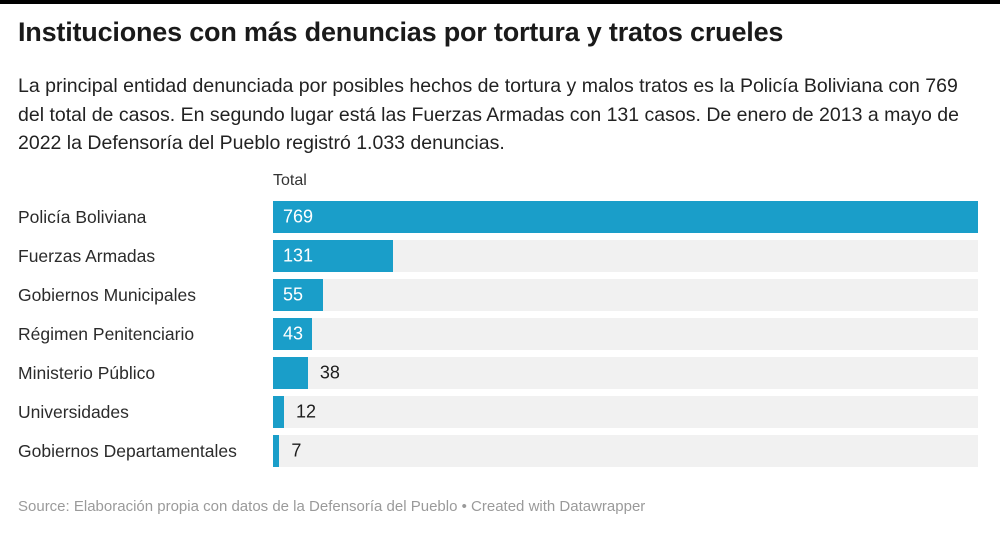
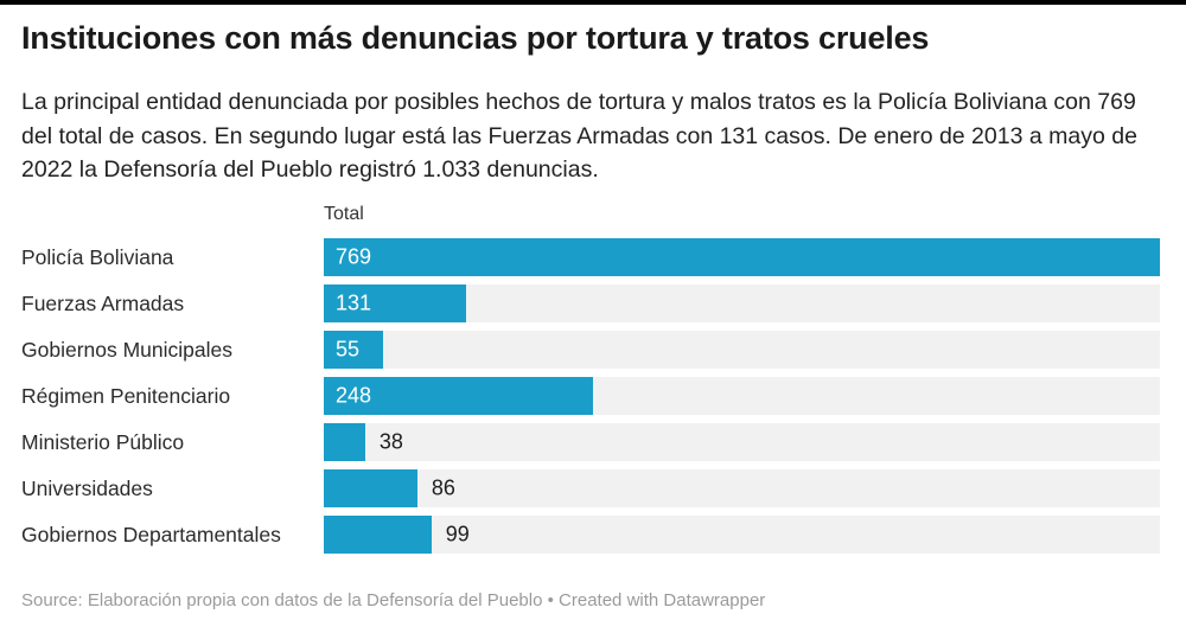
Régimen Penitenciario: 43 -> 248
Universidades: 12 -> 86
Gobiernos Departamentales: 7 -> 99
